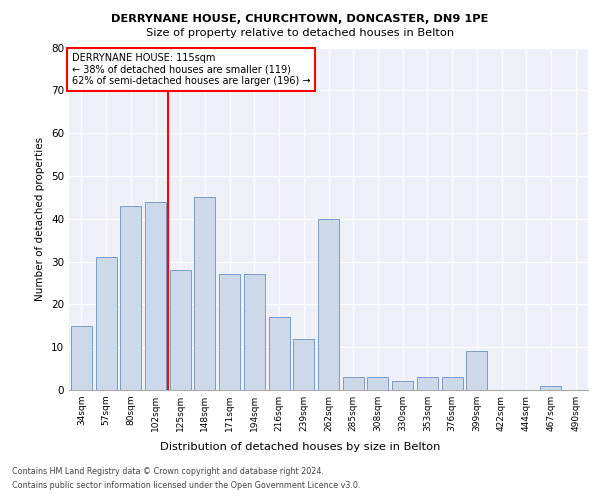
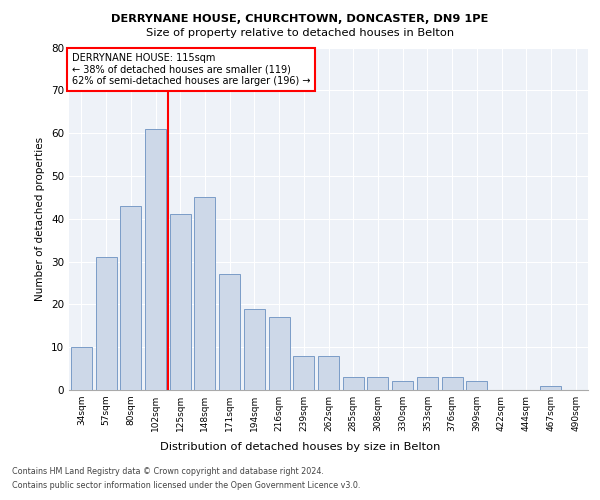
34sqm: 15 -> 10
102sqm: 44 -> 61
125sqm: 28 -> 41
194sqm: 27 -> 19
239sqm: 12 -> 8
262sqm: 40 -> 8
399sqm: 9 -> 2
